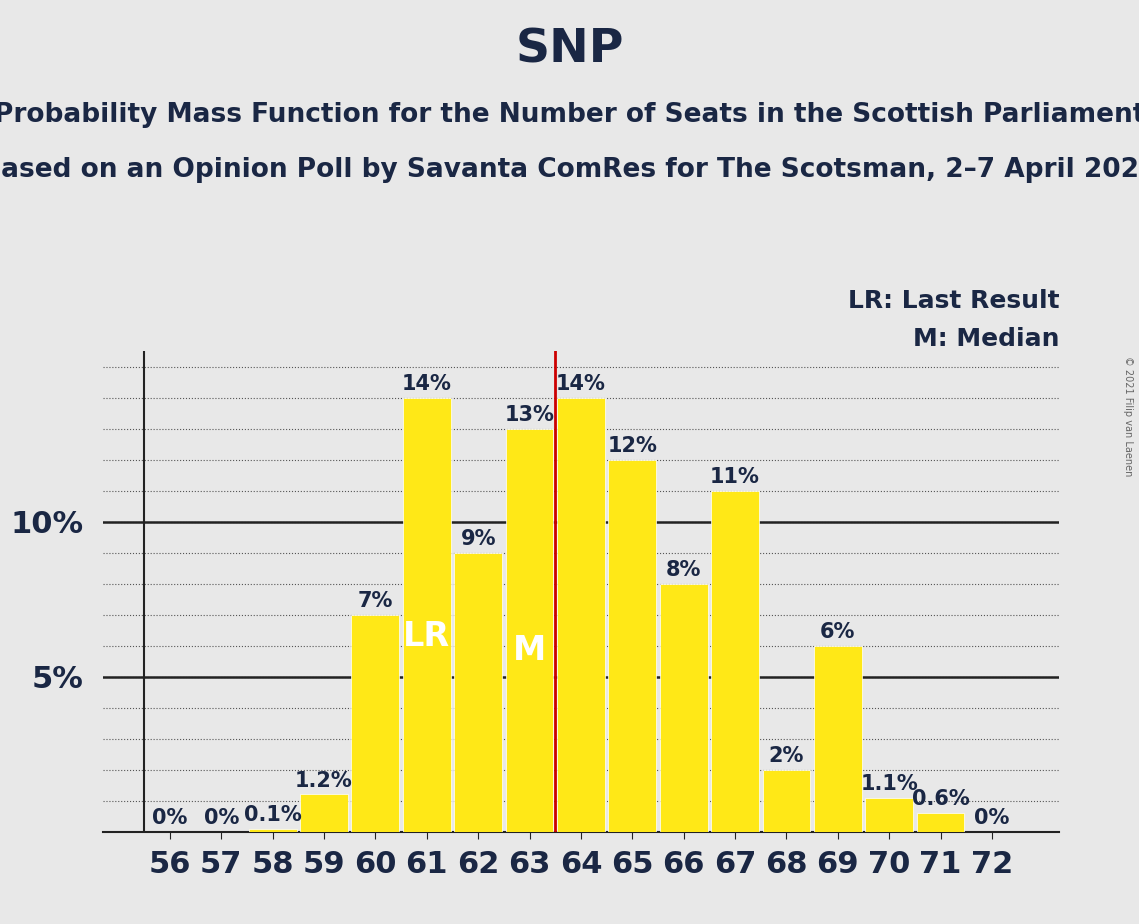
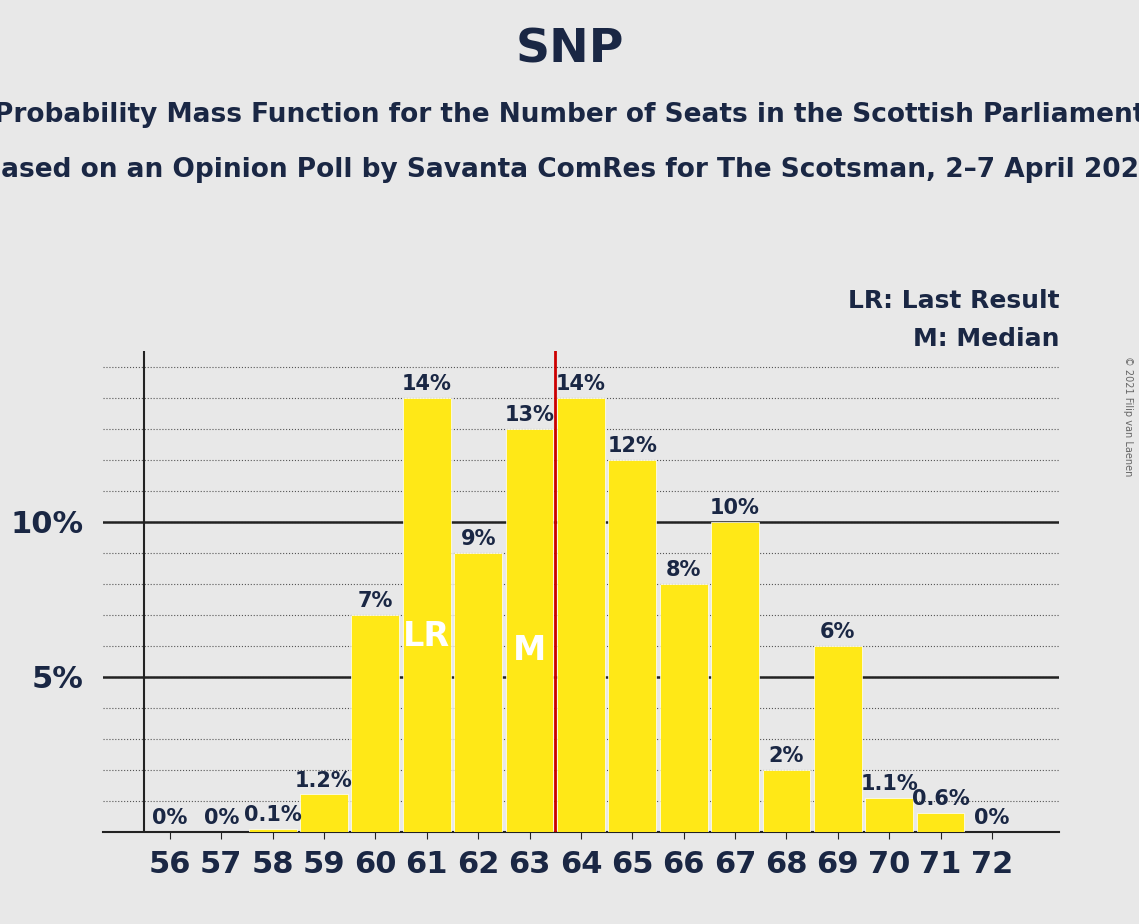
67: 11% -> 10%
